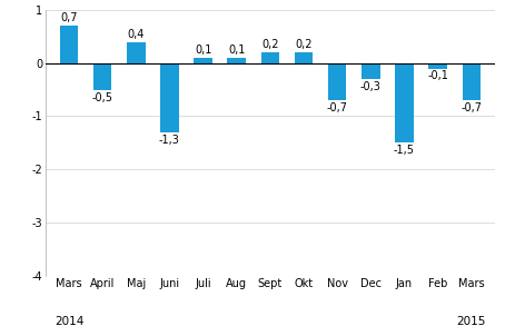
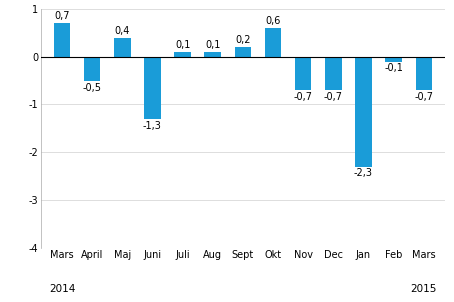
Okt: 0,2 -> 0,6
Dec: -0,3 -> -0,7
Jan: -1,5 -> -2,3
